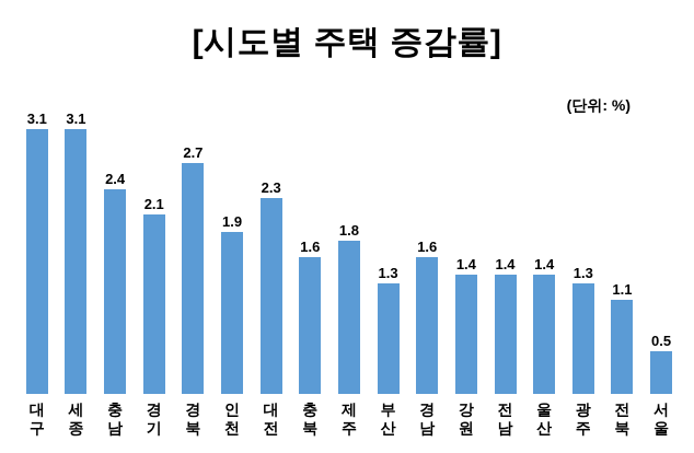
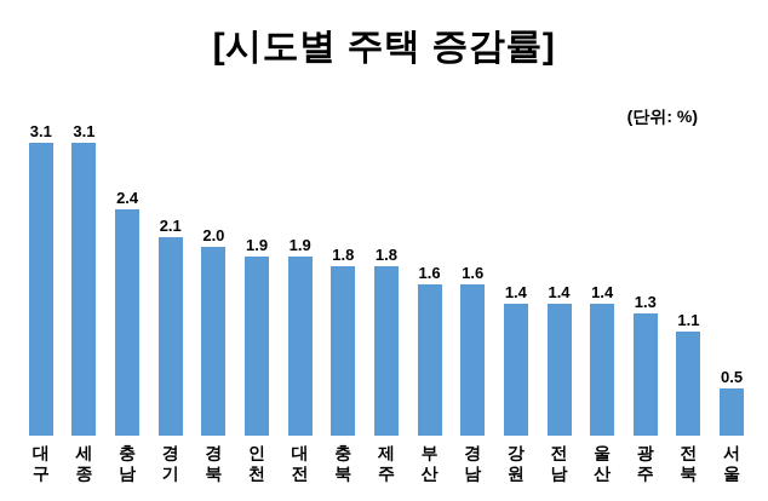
경북: 2.7 -> 2.0
대전: 2.3 -> 1.9
충북: 1.6 -> 1.8
부산: 1.3 -> 1.6
